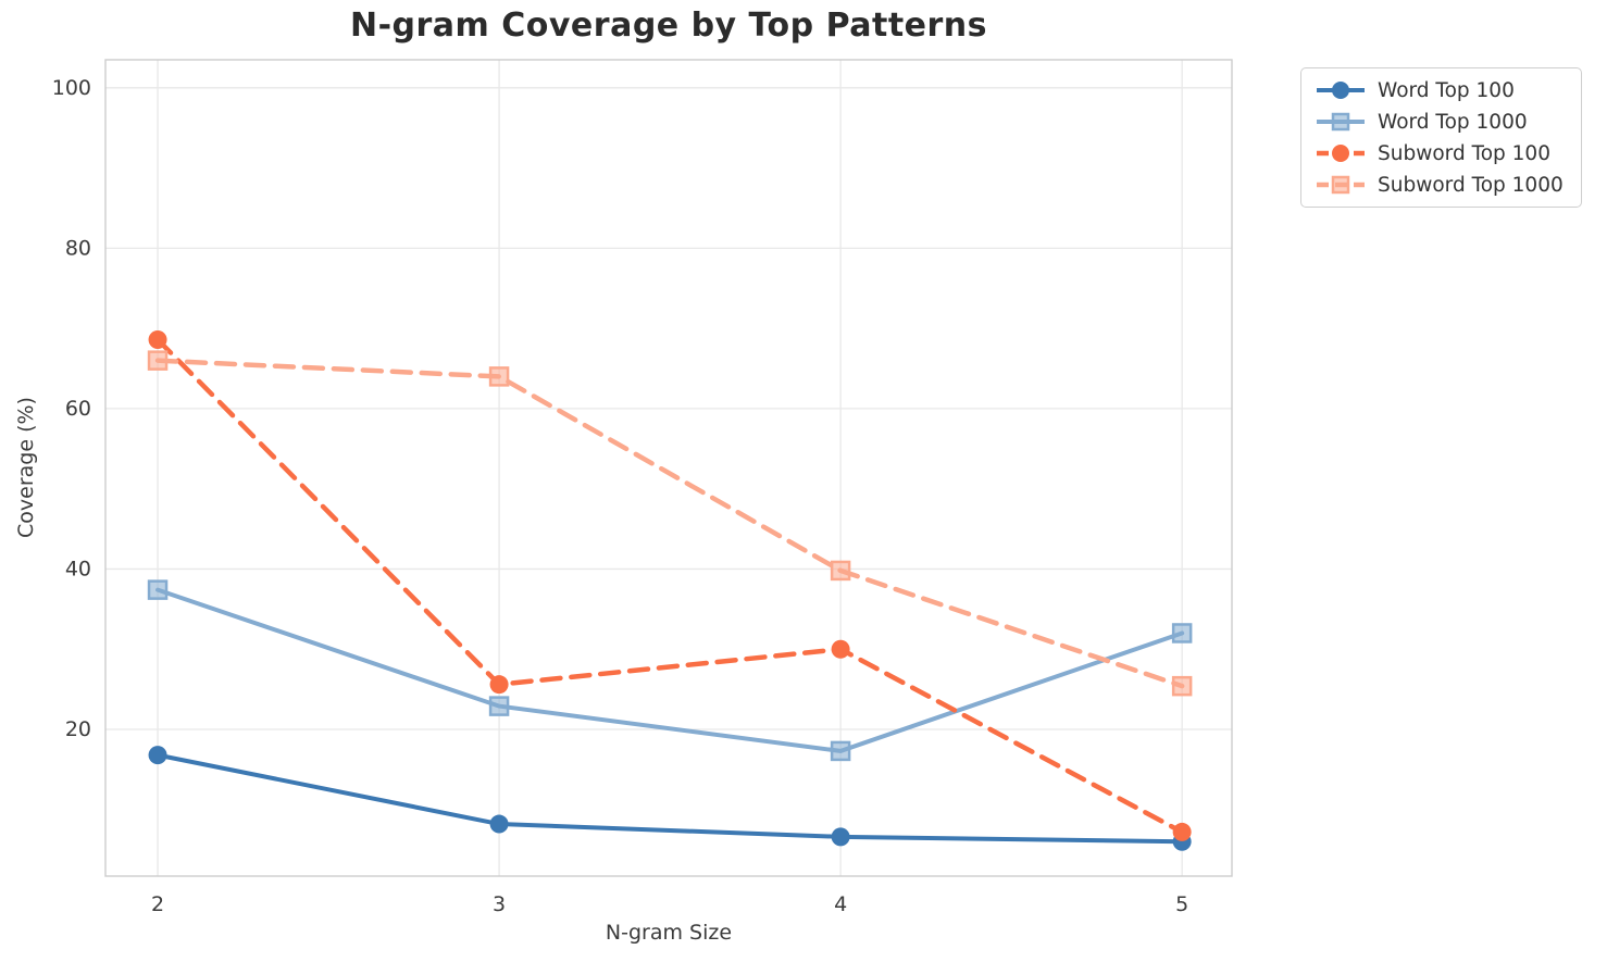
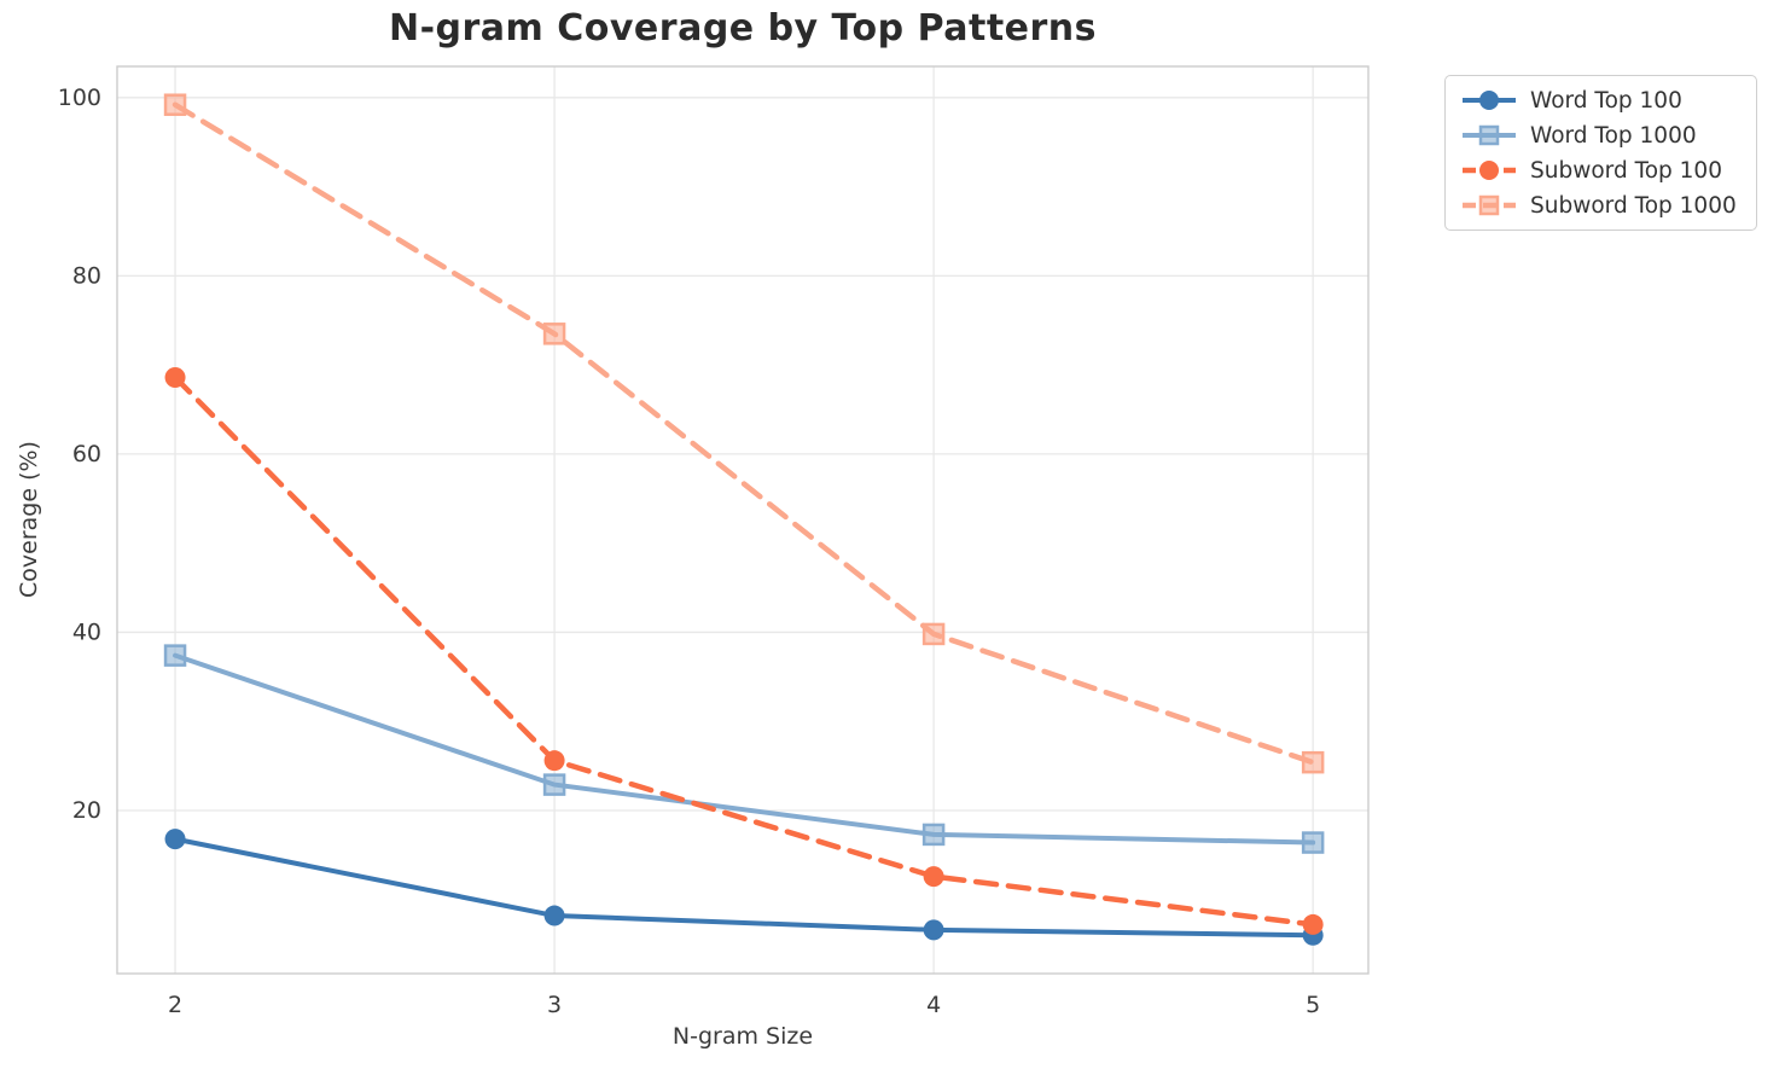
Subword Top 1000/2: 66 -> 99
Subword Top 1000/3: 64 -> 74
Subword Top 100/4: 30 -> 13
Word Top 1000/5: 32 -> 16
